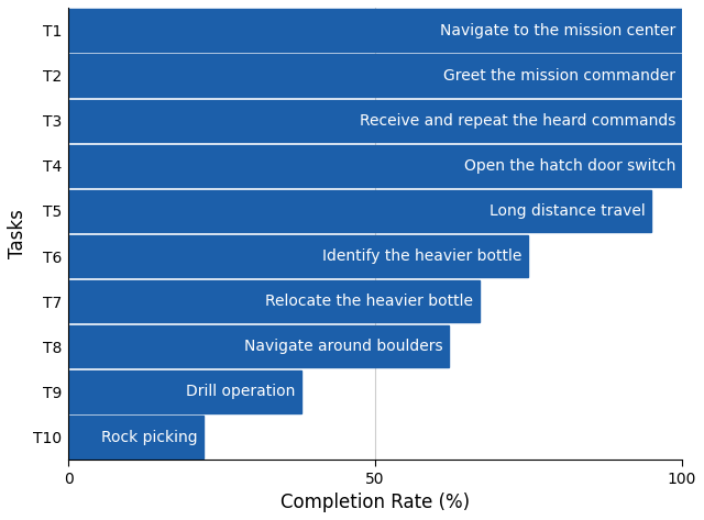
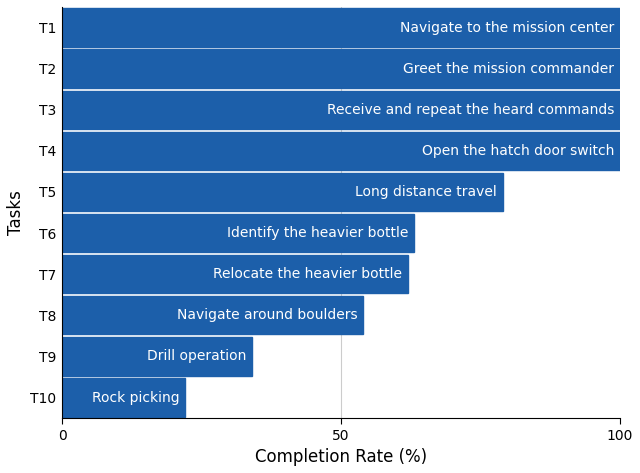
T5: 95 -> 79
T6: 75 -> 63
T7: 67 -> 62
T8: 62 -> 54
T9: 38 -> 34
